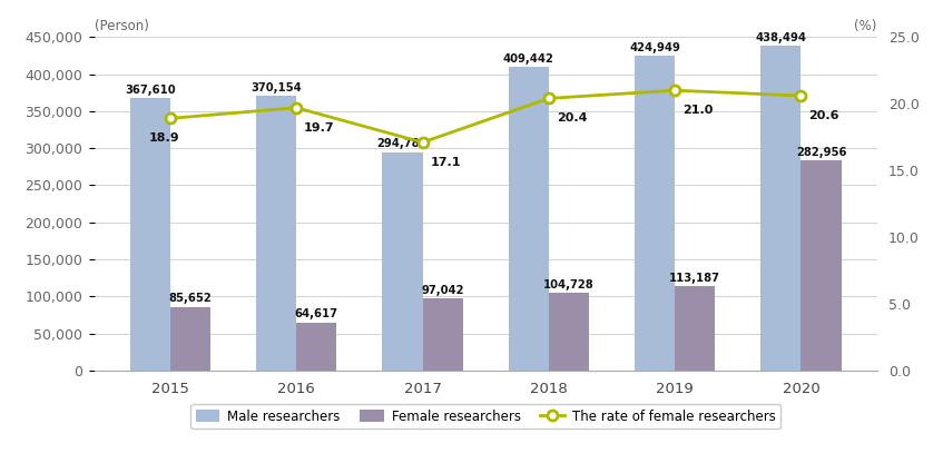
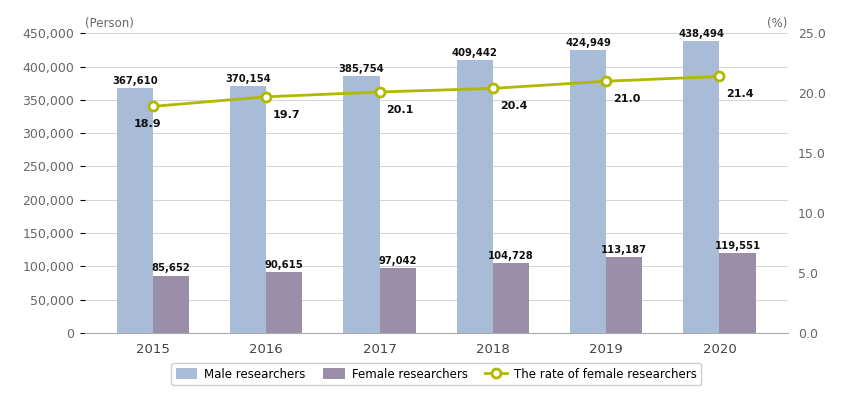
Female researchers/2016: 64,617 -> 90,615
Male researchers/2017: 294,783 -> 385,754
The rate of female researchers/2017: 17.1 -> 20.1
The rate of female researchers/2020: 20.6 -> 21.4
Female researchers/2020: 282,956 -> 119,551
